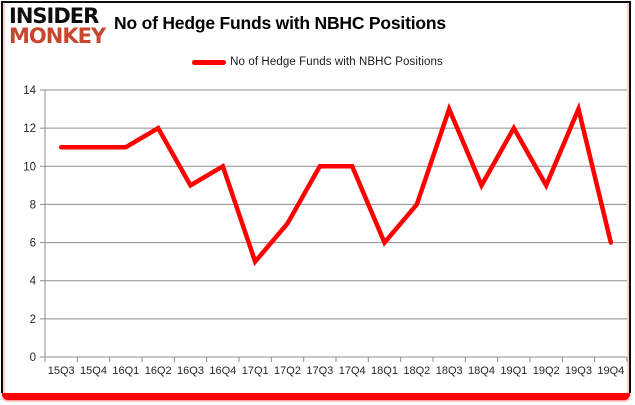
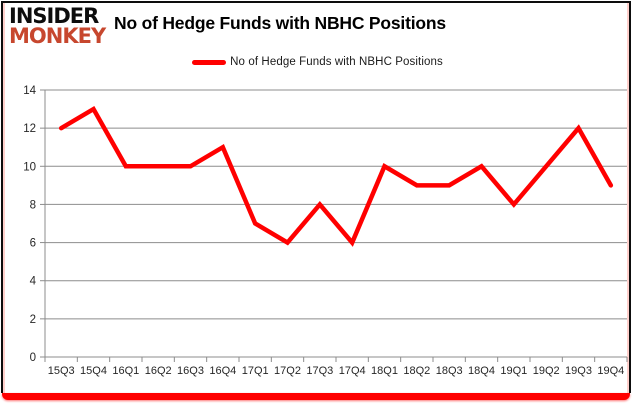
15Q3: 11 -> 12
15Q4: 11 -> 13
16Q1: 11 -> 10
16Q2: 12 -> 10
16Q3: 9 -> 10
16Q4: 10 -> 11
17Q1: 5 -> 7
17Q2: 7 -> 6
17Q3: 10 -> 8
17Q4: 10 -> 6
18Q1: 6 -> 10
18Q2: 8 -> 9
18Q3: 13 -> 9
18Q4: 9 -> 10
19Q1: 12 -> 8
19Q2: 9 -> 10
19Q3: 13 -> 12
19Q4: 6 -> 9
